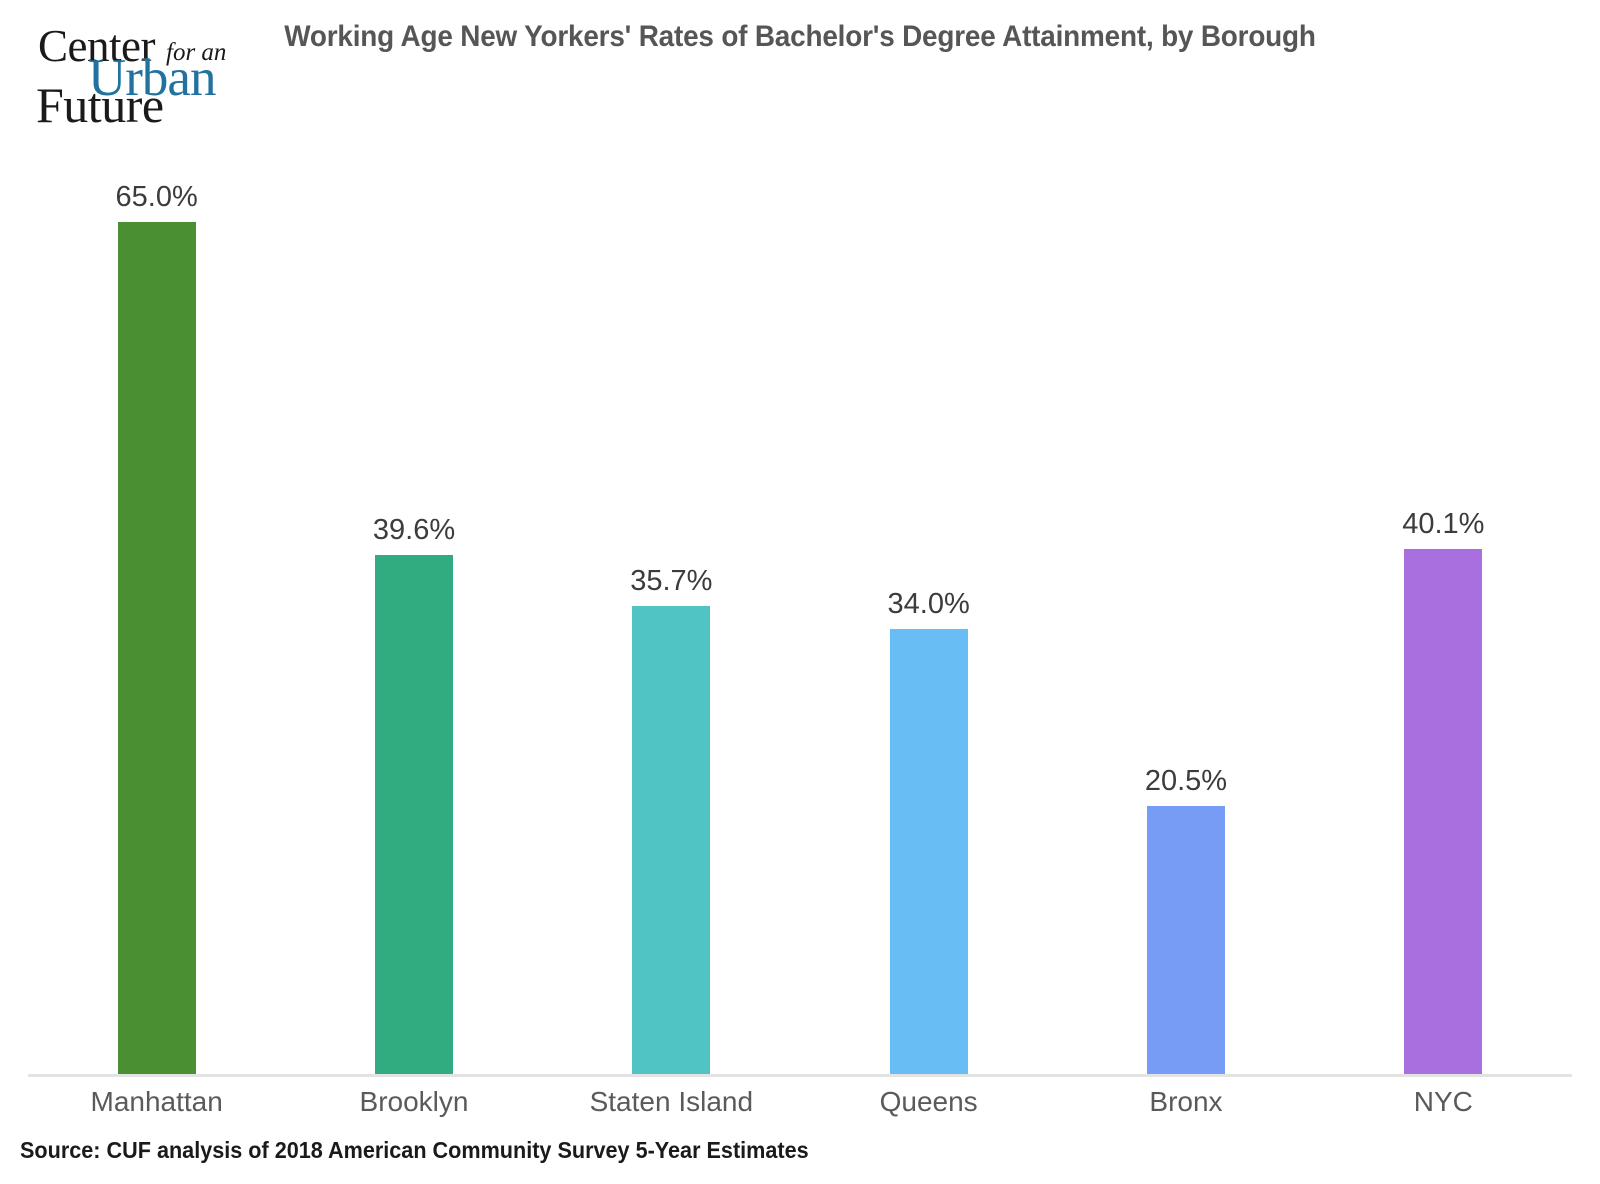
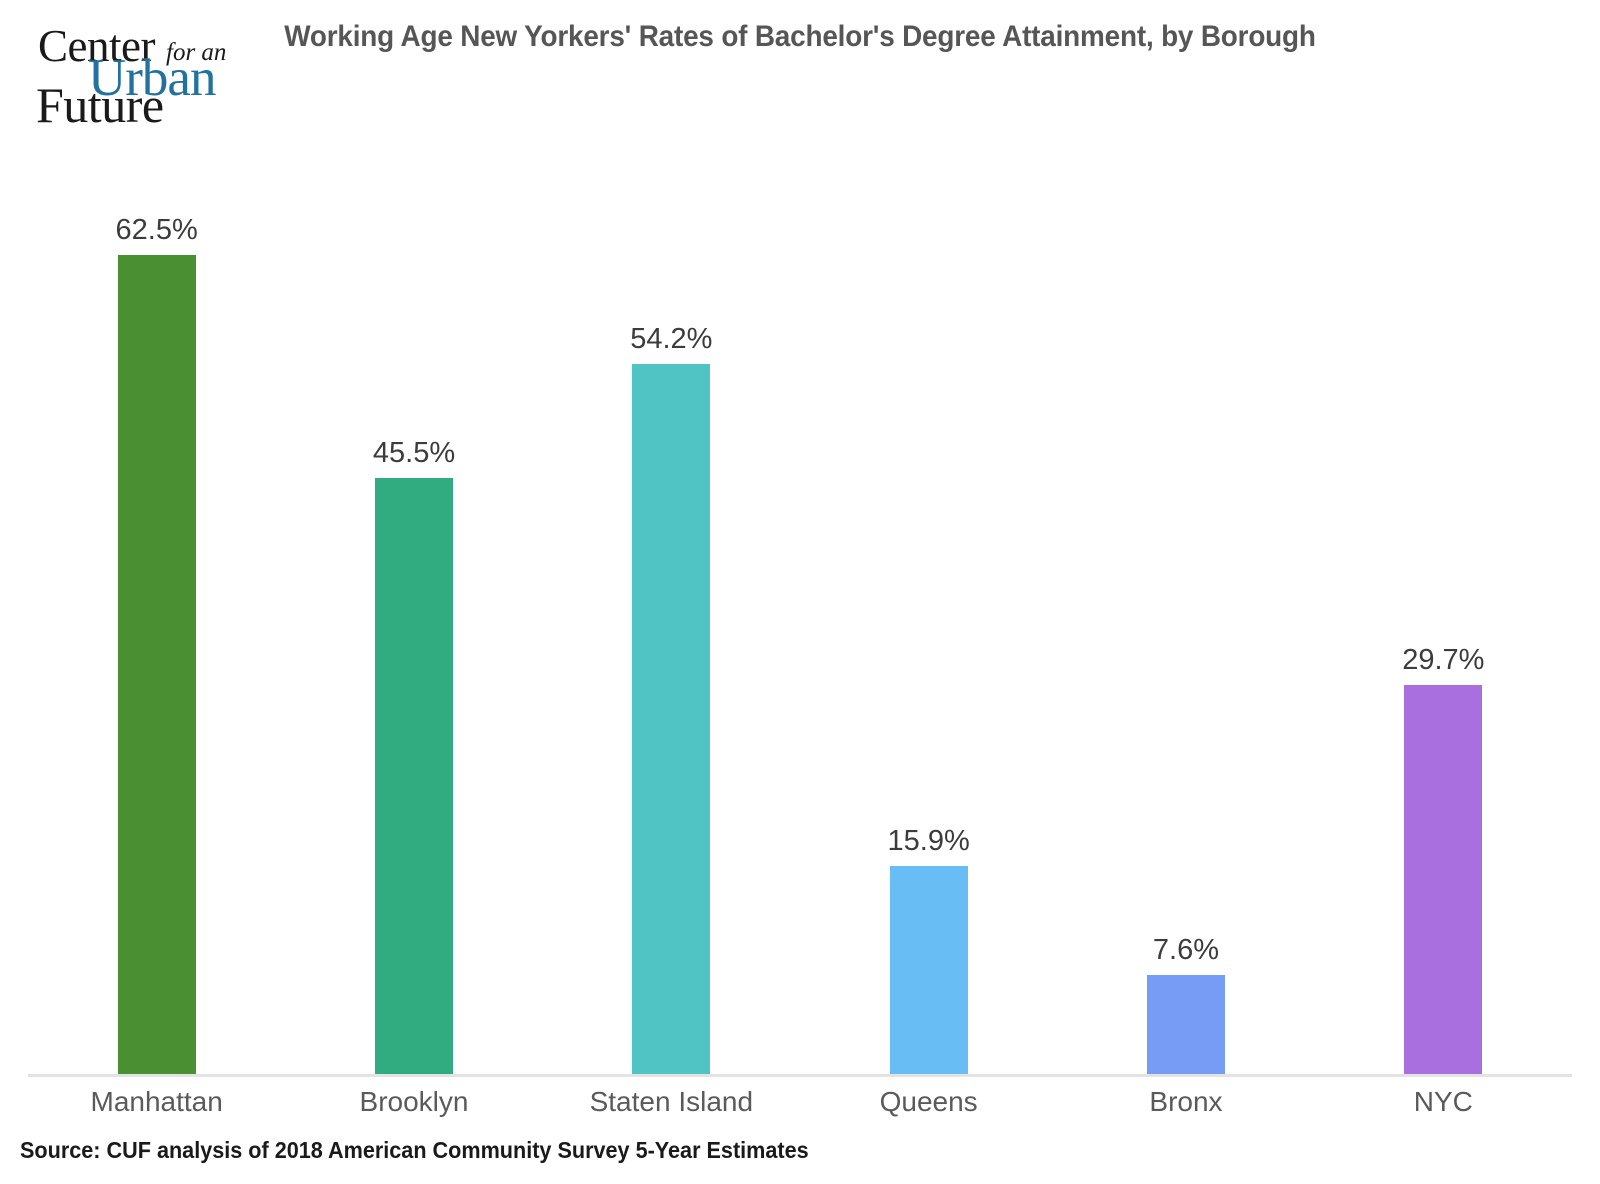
Manhattan: 65.0% -> 62.5%
Brooklyn: 39.6% -> 45.5%
Staten Island: 35.7% -> 54.2%
Queens: 34.0% -> 15.9%
Bronx: 20.5% -> 7.6%
NYC: 40.1% -> 29.7%
